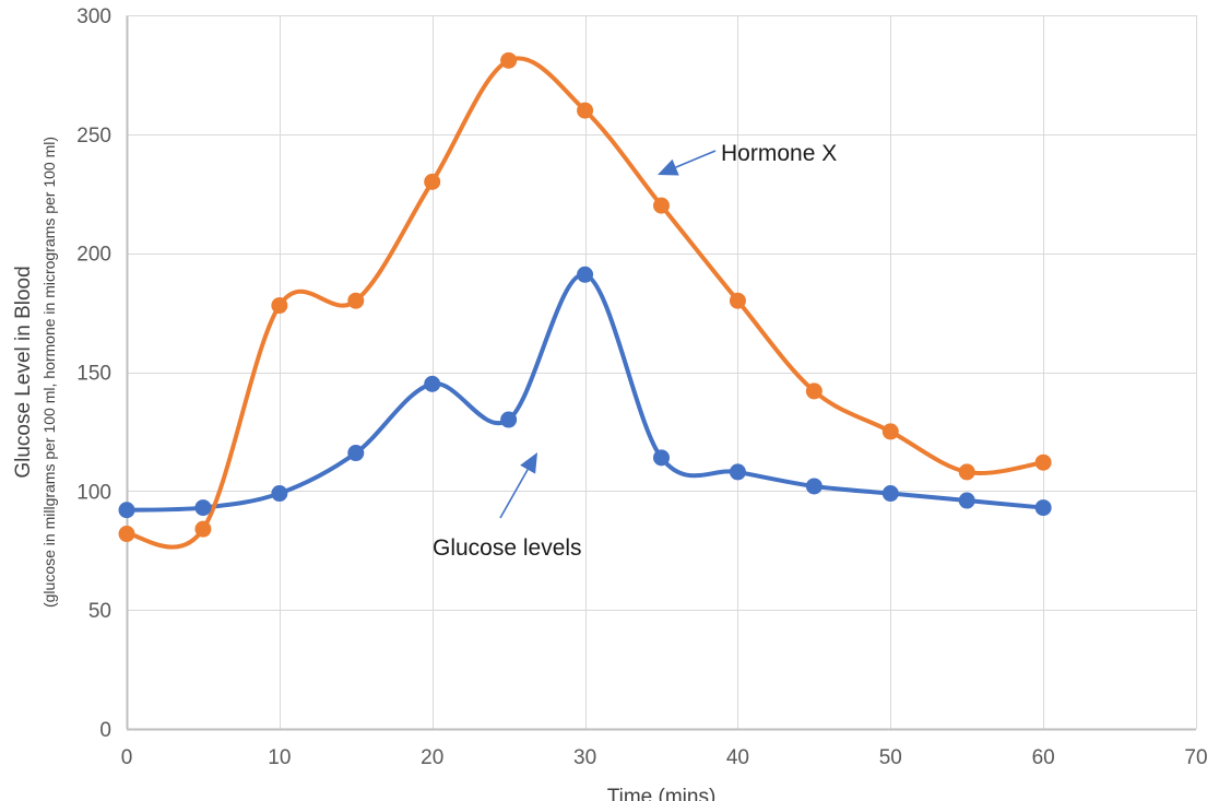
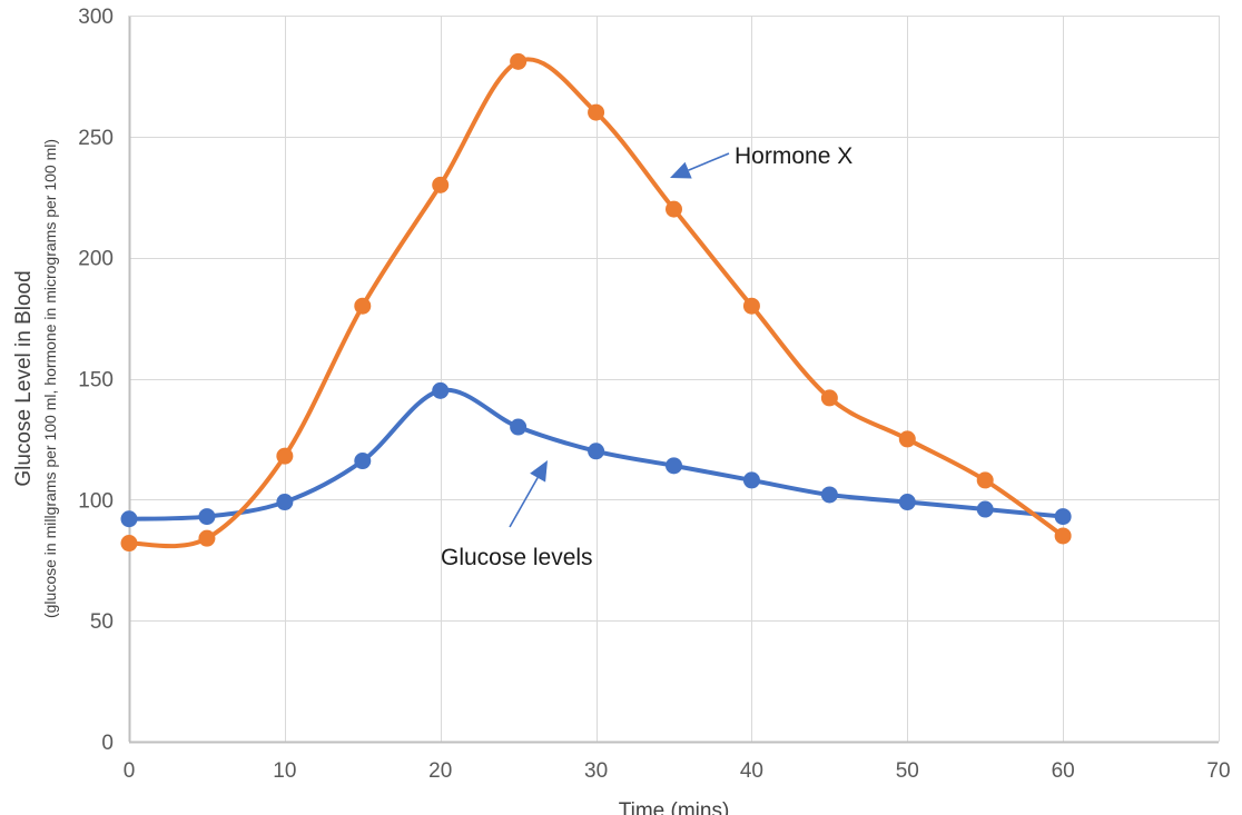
Hormone X/10: 178 -> 118
Glucose levels/30: 191 -> 120
Hormone X/60: 112 -> 85
